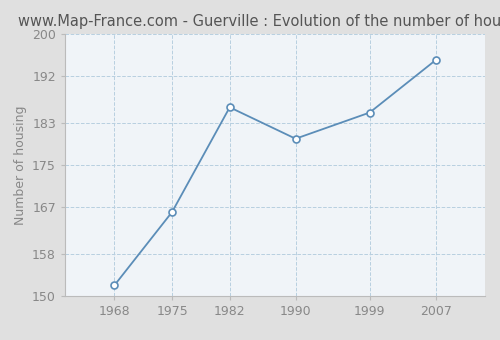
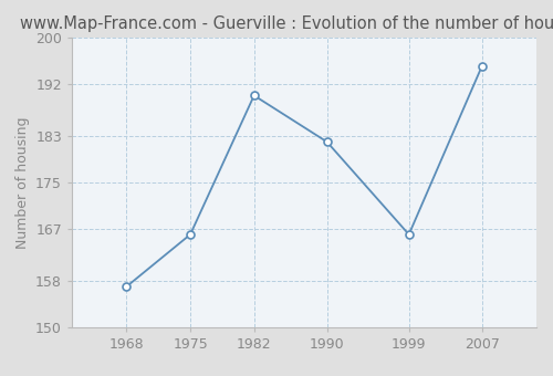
1968: 152 -> 157
1982: 186 -> 190
1990: 180 -> 182
1999: 185 -> 166
